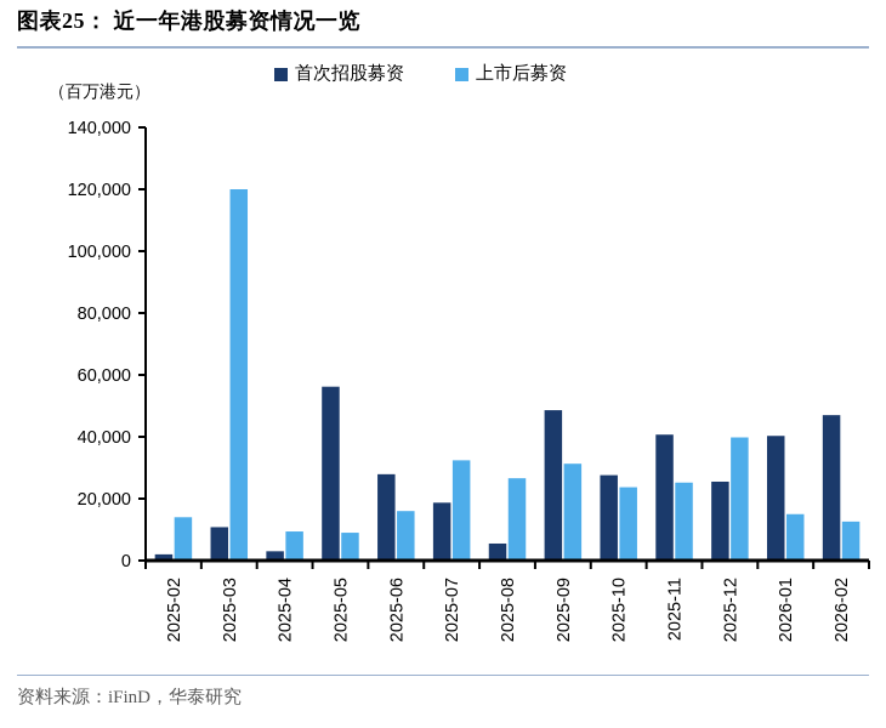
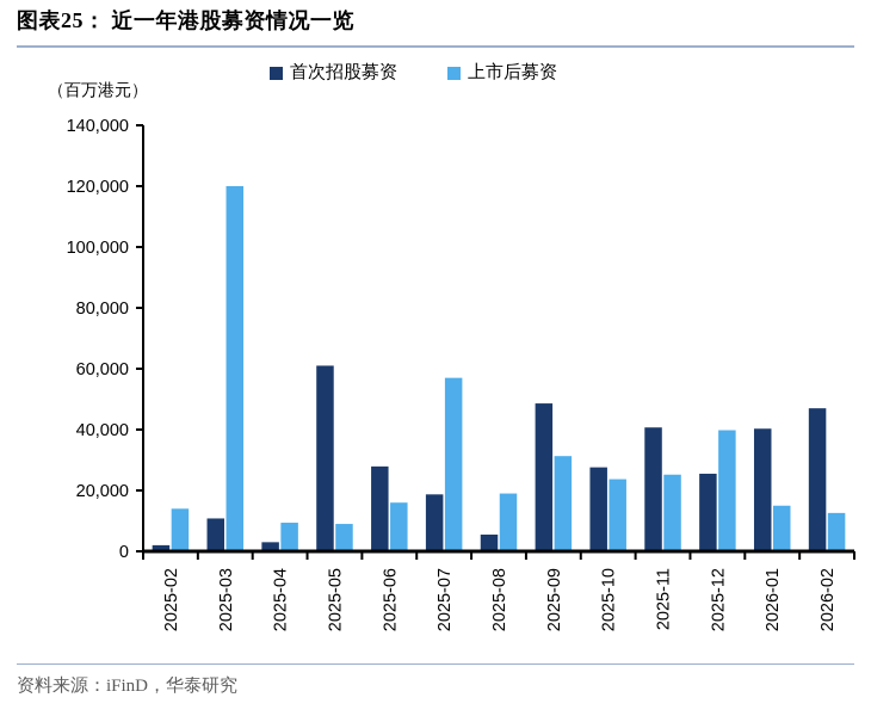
首次招股募资/2025-05: 56000 -> 61000
上市后募资/2025-07: 32000 -> 57000
上市后募资/2025-08: 27000 -> 19000
